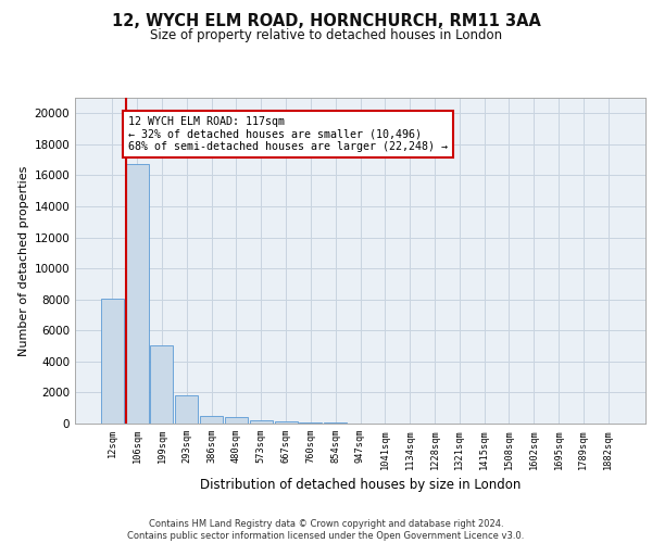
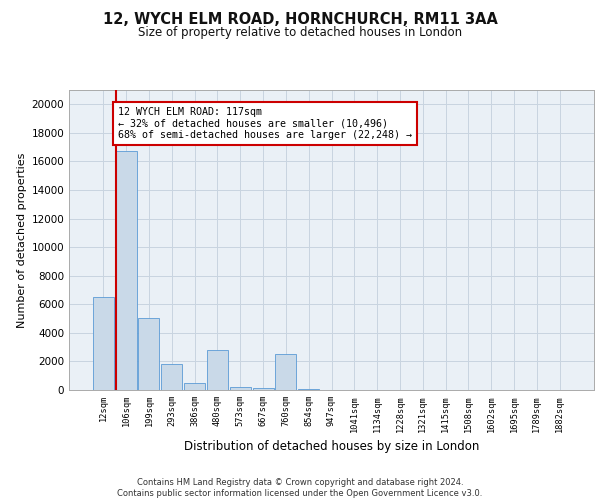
12sqm: 8000 -> 6500
480sqm: 400 -> 2800
760sqm: 100 -> 2500
